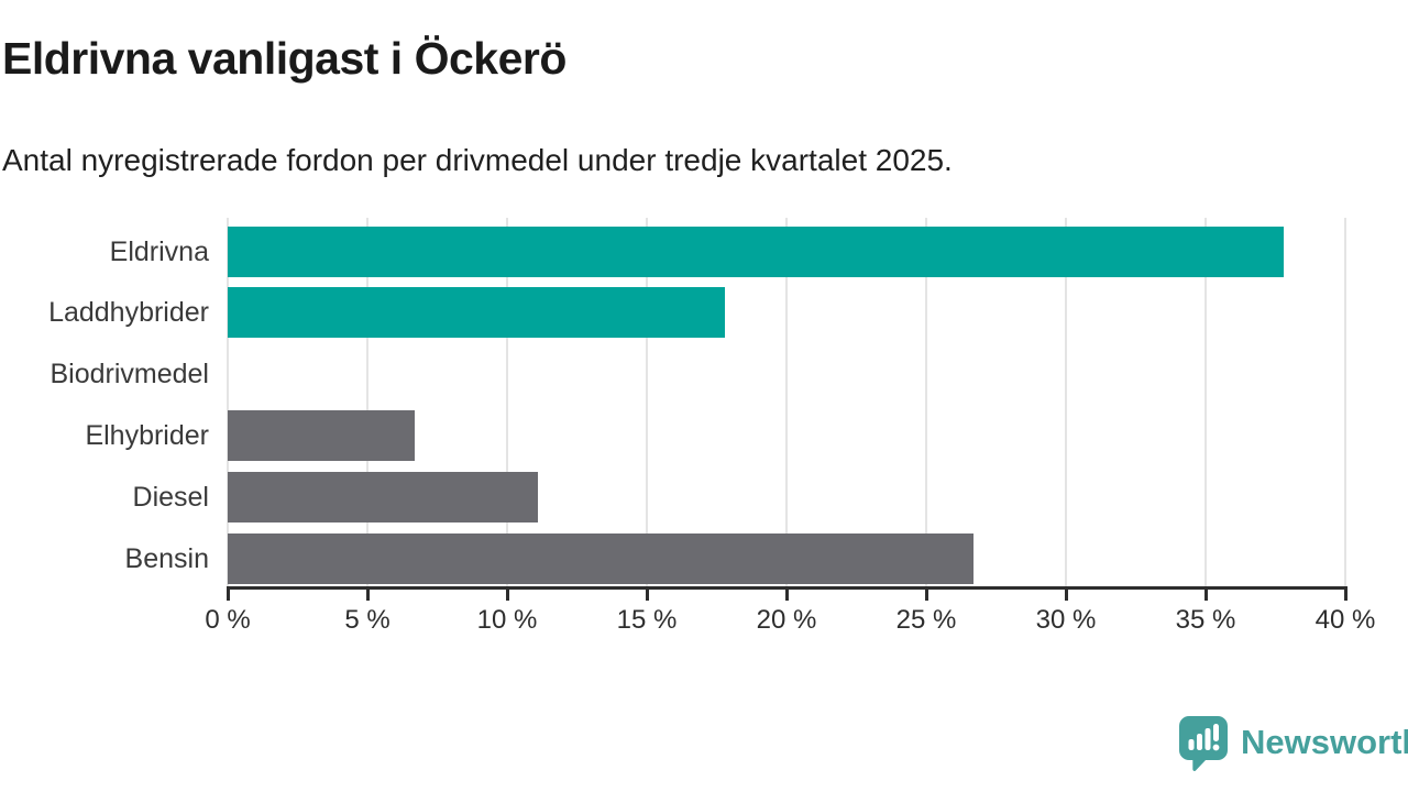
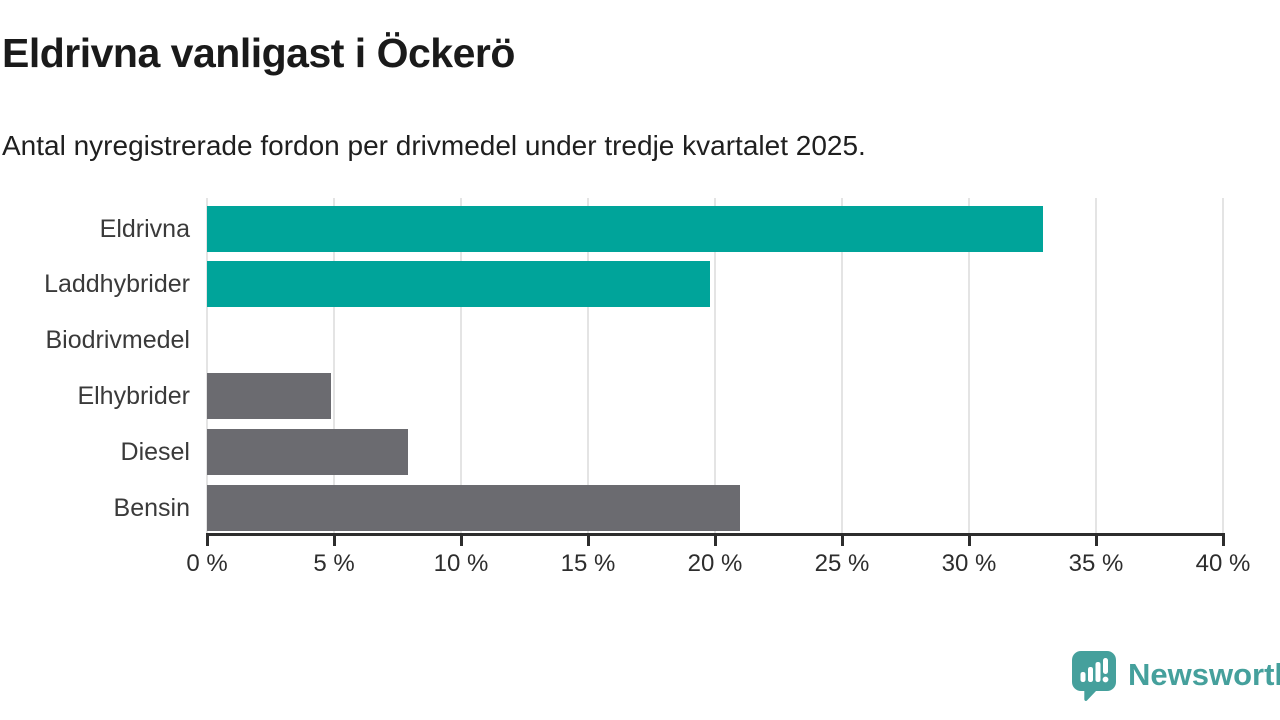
Eldrivna: 37.8% -> 32.9%
Laddhybrider: 17.8% -> 19.8%
Elhybrider: 6.7% -> 4.9%
Diesel: 11.1% -> 7.9%
Bensin: 26.7% -> 21.0%
